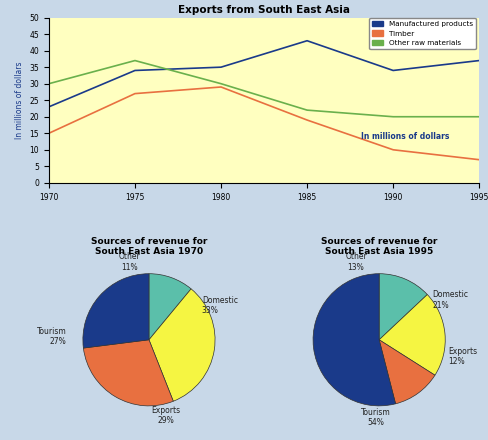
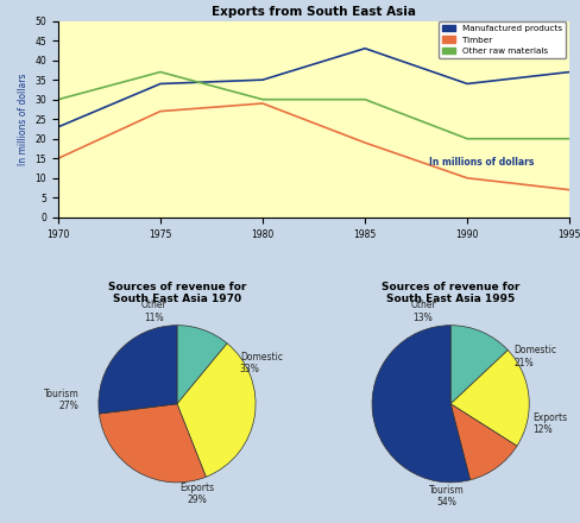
Other raw materials/1985: 22 -> 30
